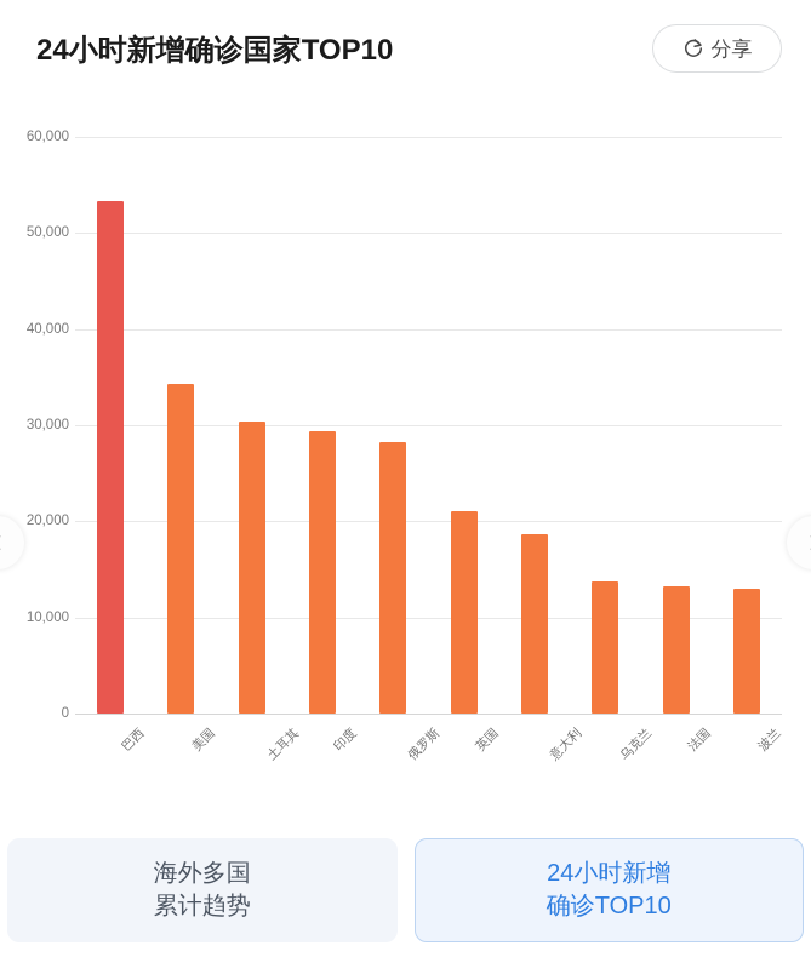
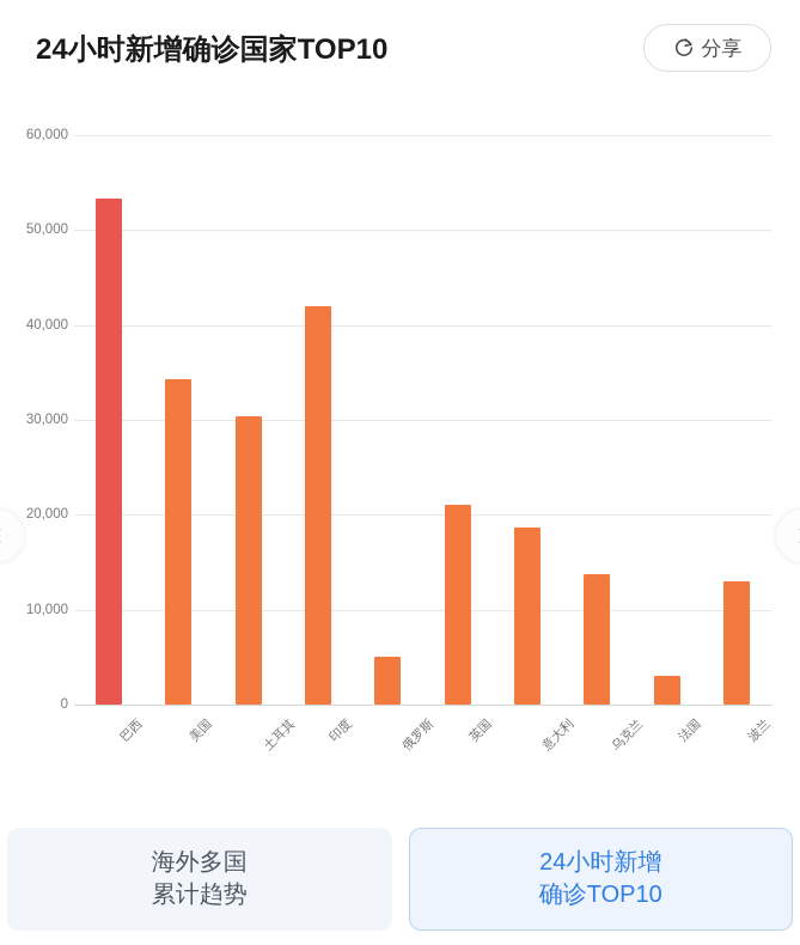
印度: 29000 -> 42000
俄罗斯: 28000 -> 5000
法国: 13000 -> 3000
